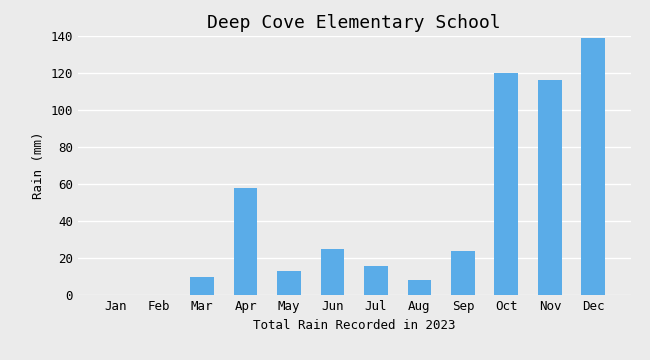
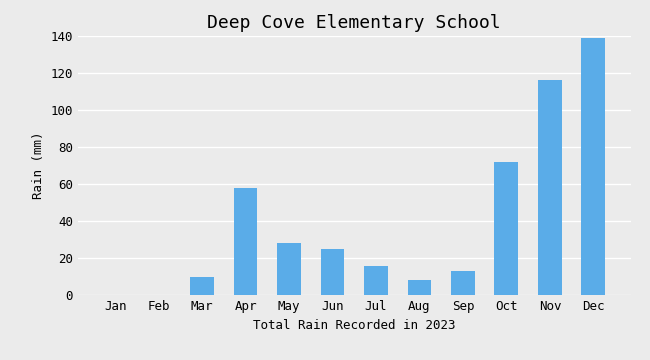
May: 13 -> 28
Sep: 24 -> 13
Oct: 120 -> 72
